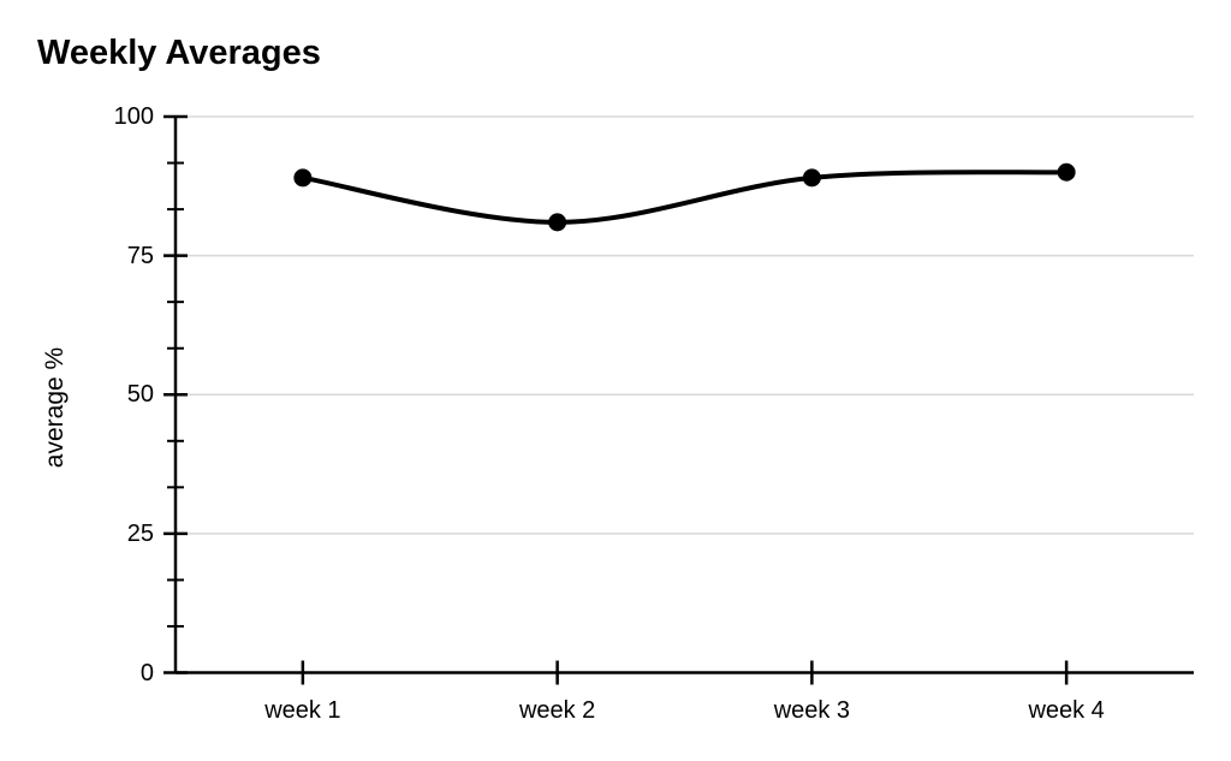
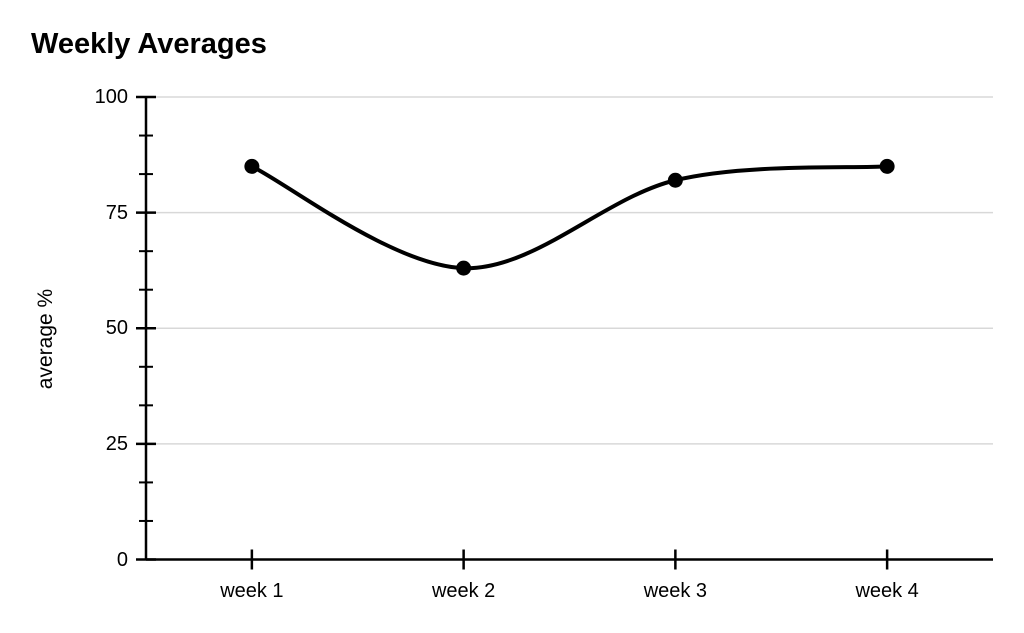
week 1: 89 -> 85
week 2: 81 -> 63
week 3: 89 -> 82
week 4: 90 -> 85
